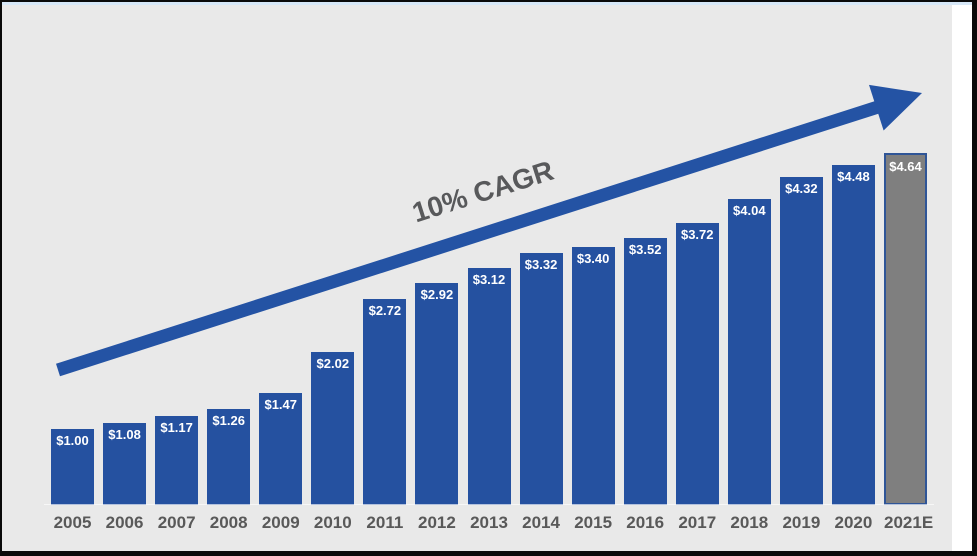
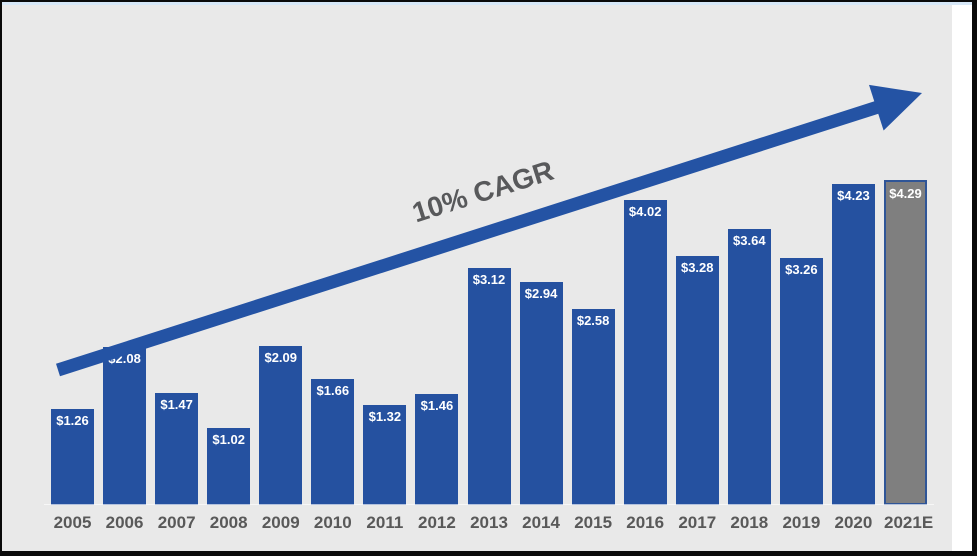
2005: $1.00 -> $1.26
2006: $1.08 -> $2.08
2007: $1.17 -> $1.47
2008: $1.26 -> $1.02
2009: $1.47 -> $2.09
2010: $2.02 -> $1.66
2011: $2.72 -> $1.32
2012: $2.92 -> $1.46
2014: $3.32 -> $2.94
2015: $3.40 -> $2.58
2016: $3.52 -> $4.02
2017: $3.72 -> $3.28
2018: $4.04 -> $3.64
2019: $4.32 -> $3.26
2020: $4.48 -> $4.23
2021E: $4.64 -> $4.29
